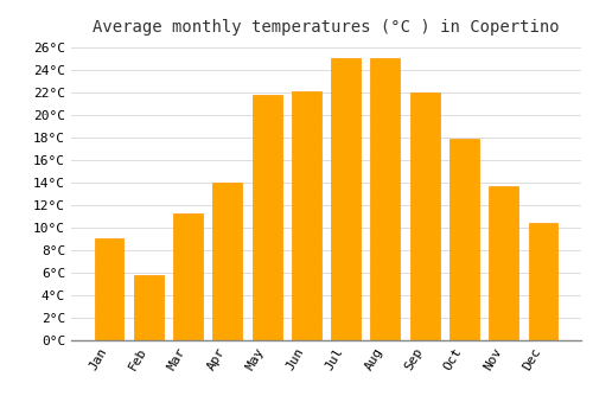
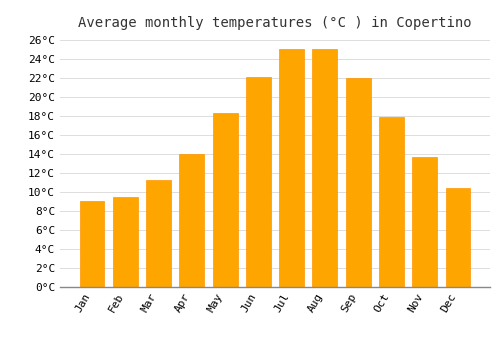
Feb: 5.8°C -> 9.5°C
May: 21.8°C -> 18.3°C
